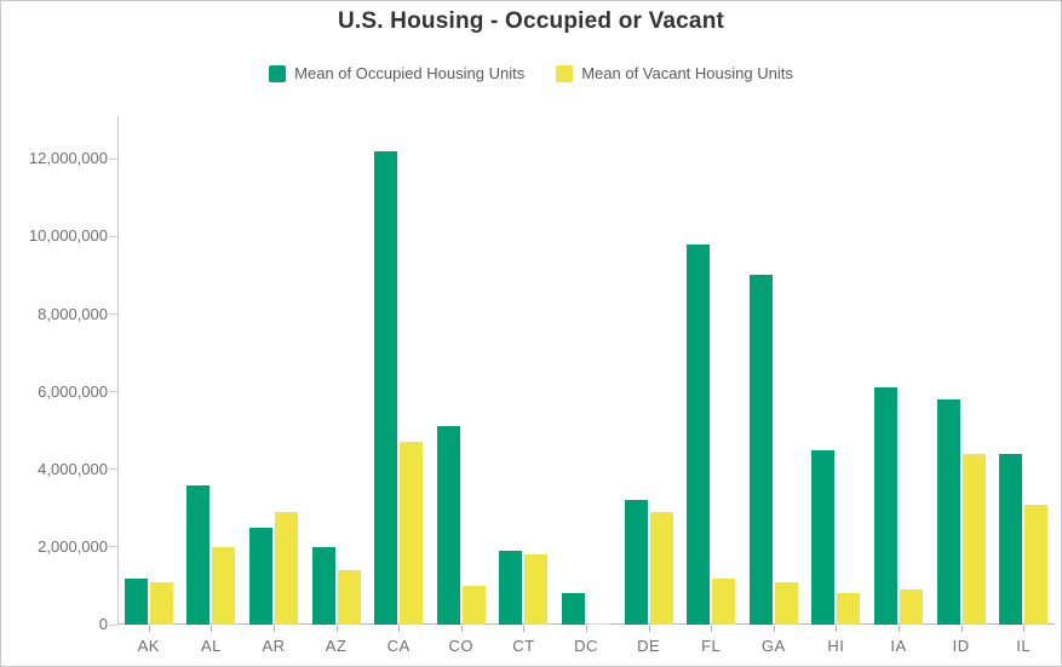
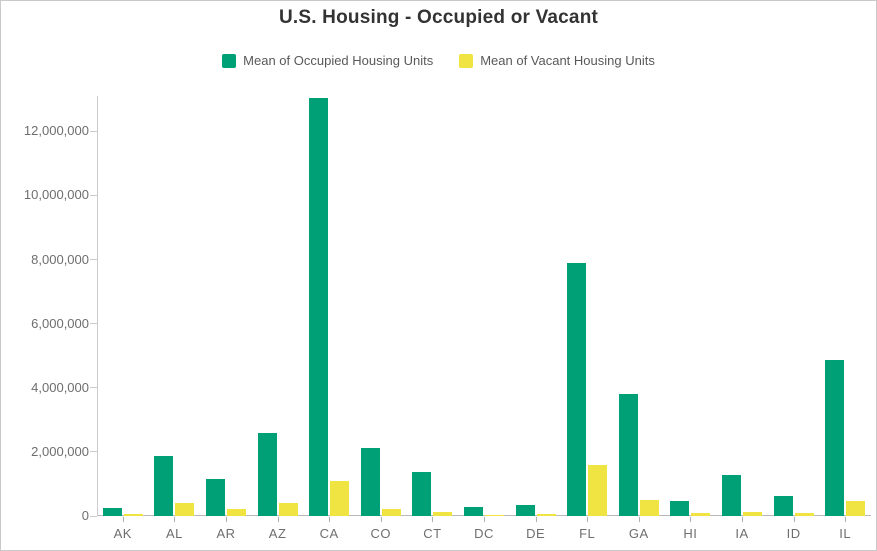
Mean of Occupied Housing Units/AK: 1200000 -> 300000
Mean of Vacant Housing Units/AK: 1100000 -> 100000
Mean of Occupied Housing Units/AL: 3600000 -> 1900000
Mean of Vacant Housing Units/AL: 2000000 -> 400000
Mean of Occupied Housing Units/AR: 2500000 -> 1200000
Mean of Vacant Housing Units/AR: 2900000 -> 200000
Mean of Occupied Housing Units/AZ: 2000000 -> 2600000
Mean of Vacant Housing Units/AZ: 1400000 -> 400000
Mean of Occupied Housing Units/CA: 12200000 -> 13000000
Mean of Vacant Housing Units/CA: 4700000 -> 1100000
Mean of Occupied Housing Units/CO: 5100000 -> 2100000
Mean of Vacant Housing Units/CO: 1000000 -> 200000
Mean of Occupied Housing Units/CT: 1900000 -> 1400000
Mean of Vacant Housing Units/CT: 1800000 -> 100000
Mean of Occupied Housing Units/DC: 800000 -> 300000
Mean of Occupied Housing Units/DE: 3200000 -> 300000
Mean of Vacant Housing Units/DE: 2900000 -> 100000
Mean of Occupied Housing Units/FL: 9800000 -> 7900000
Mean of Vacant Housing Units/FL: 1200000 -> 1600000
Mean of Occupied Housing Units/GA: 9000000 -> 3800000
Mean of Vacant Housing Units/GA: 1100000 -> 500000
Mean of Occupied Housing Units/HI: 4500000 -> 500000
Mean of Vacant Housing Units/HI: 800000 -> 100000
Mean of Occupied Housing Units/IA: 6100000 -> 1300000
Mean of Vacant Housing Units/IA: 900000 -> 100000
Mean of Occupied Housing Units/ID: 5800000 -> 600000
Mean of Vacant Housing Units/ID: 4400000 -> 100000
Mean of Occupied Housing Units/IL: 4400000 -> 4900000
Mean of Vacant Housing Units/IL: 3100000 -> 500000
